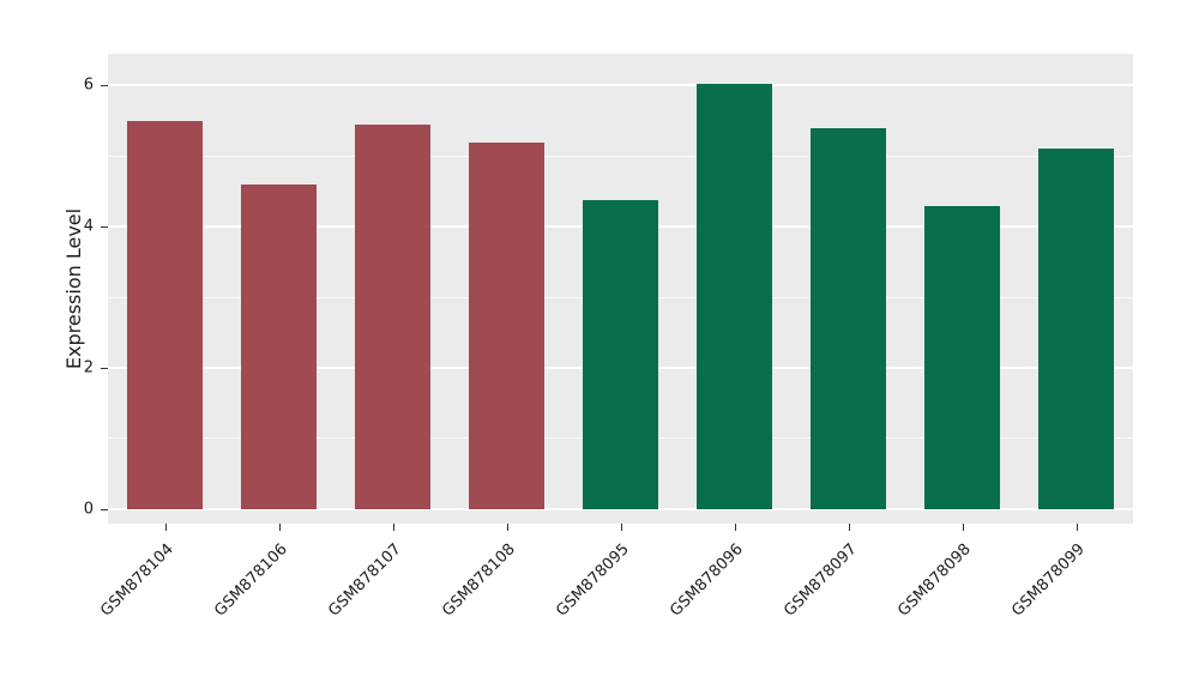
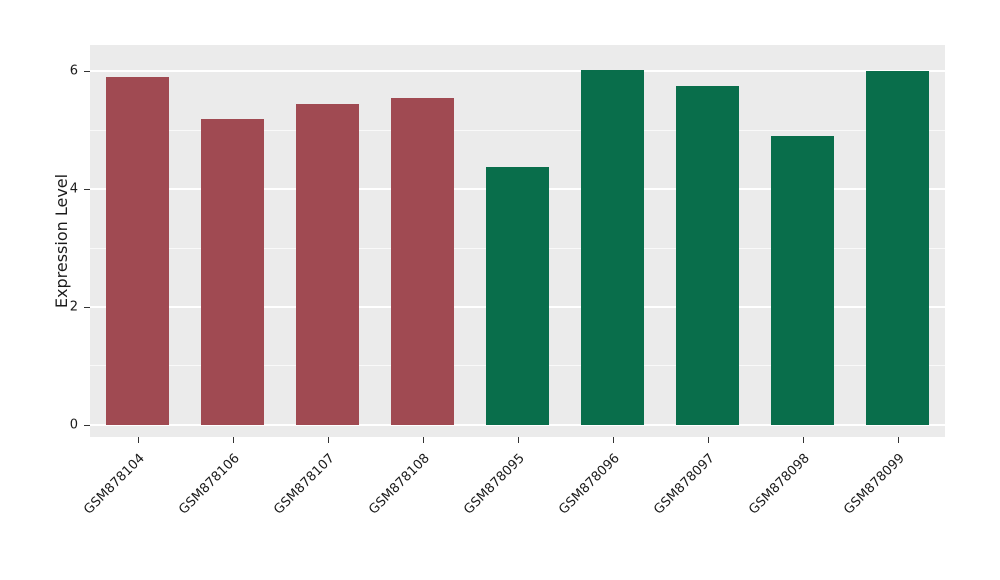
GSM878104: 5.5 -> 5.9
GSM878106: 4.6 -> 5.2
GSM878108: 5.2 -> 5.5
GSM878097: 5.4 -> 5.8
GSM878098: 4.3 -> 4.9
GSM878099: 5.1 -> 6.0
